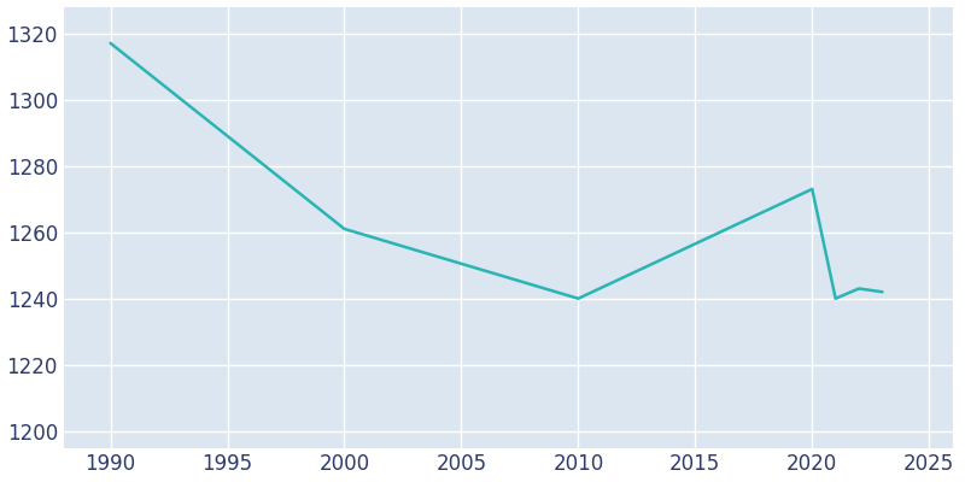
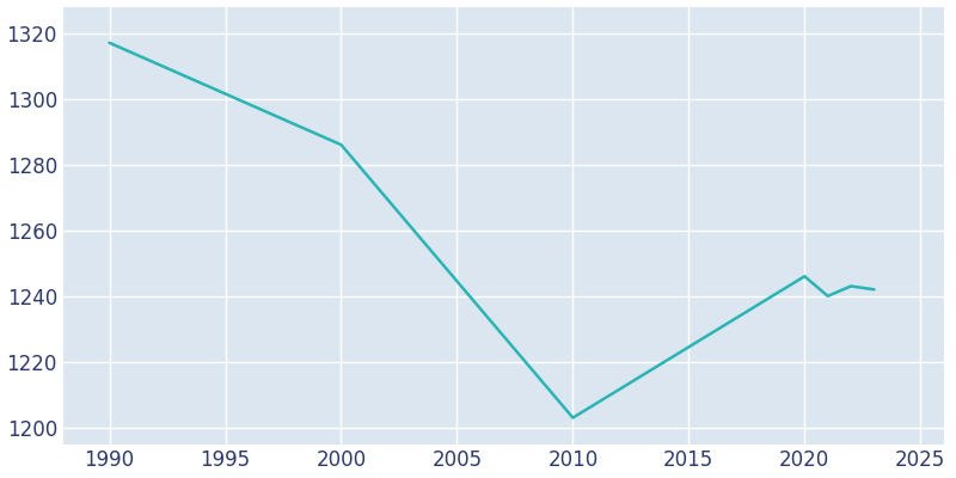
2000: 1261 -> 1286
2010: 1240 -> 1203
2020: 1273 -> 1246
